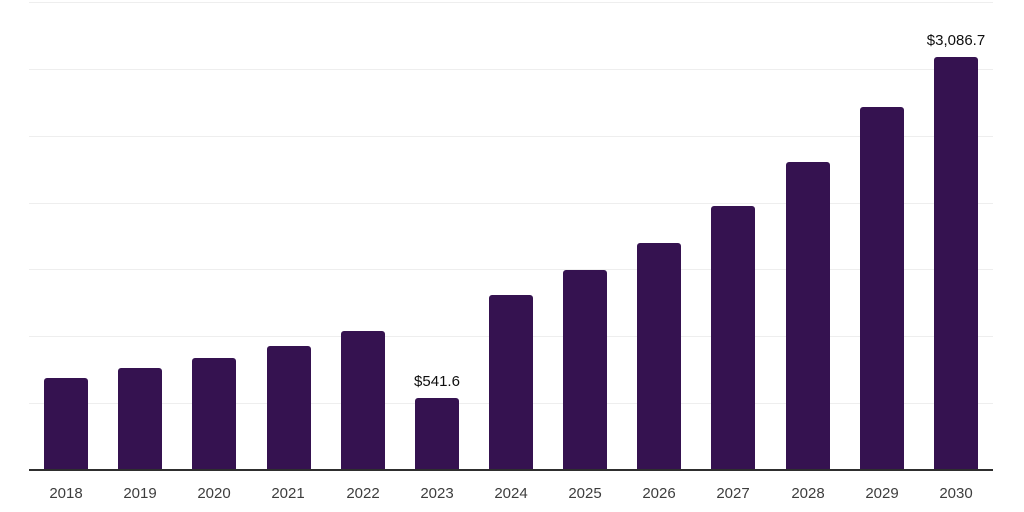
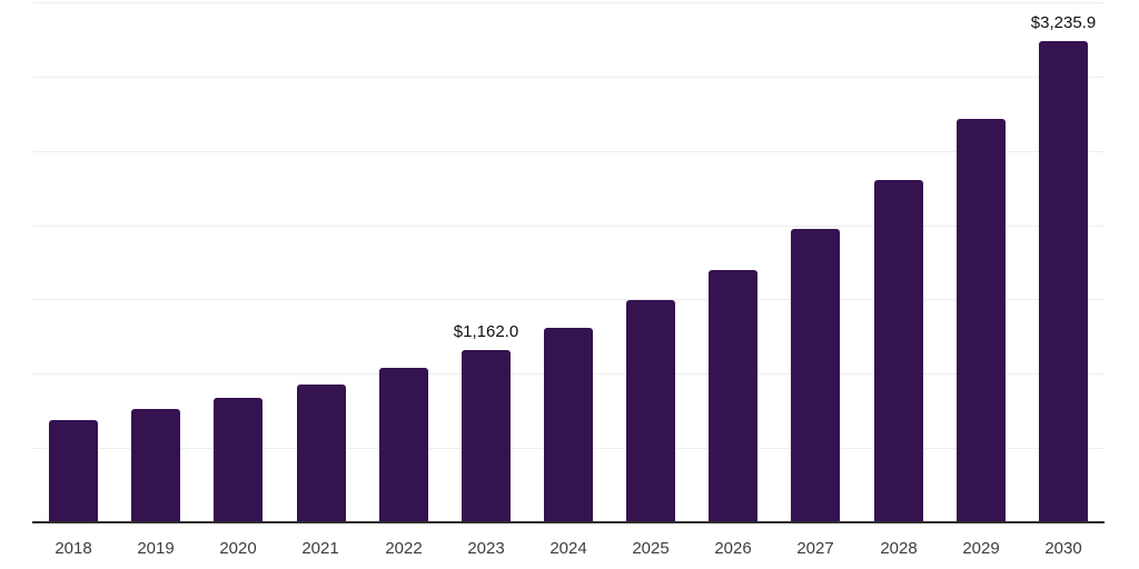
2023: $541.6 -> $1,162.0
2030: $3,086.7 -> $3,235.9
